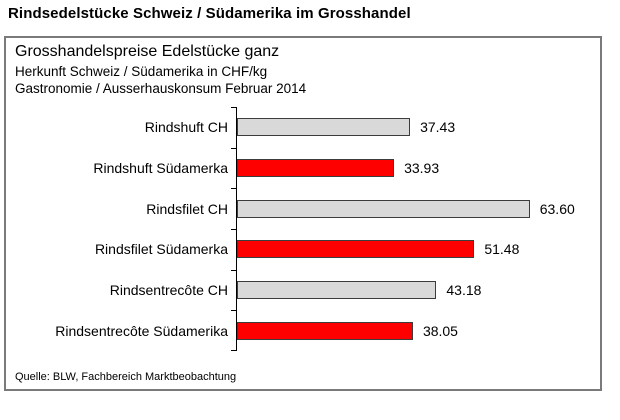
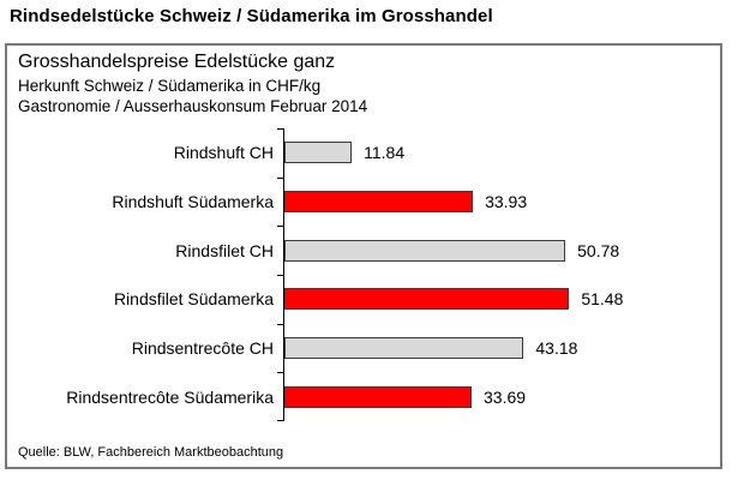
Rindshuft CH: 37.43 -> 11.84
Rindsfilet CH: 63.60 -> 50.78
Rindsentrecôte Südamerika: 38.05 -> 33.69
